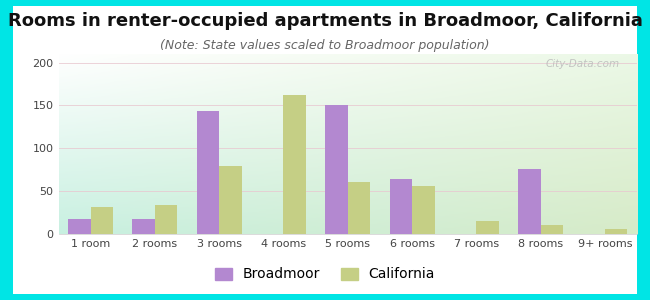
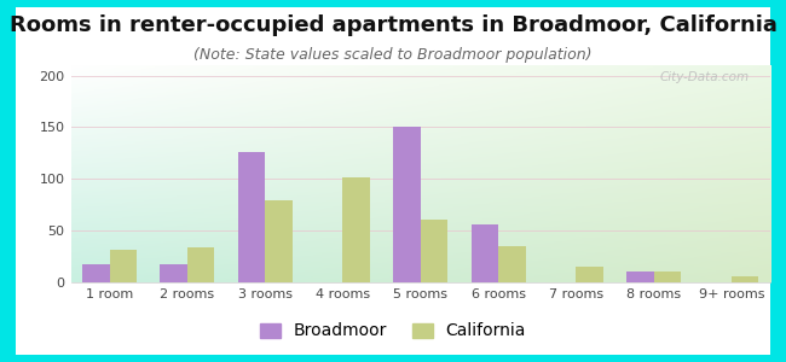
Broadmoor/3 rooms: 144 -> 126
California/4 rooms: 162 -> 101
Broadmoor/6 rooms: 64 -> 56
California/6 rooms: 56 -> 35
Broadmoor/8 rooms: 76 -> 11
